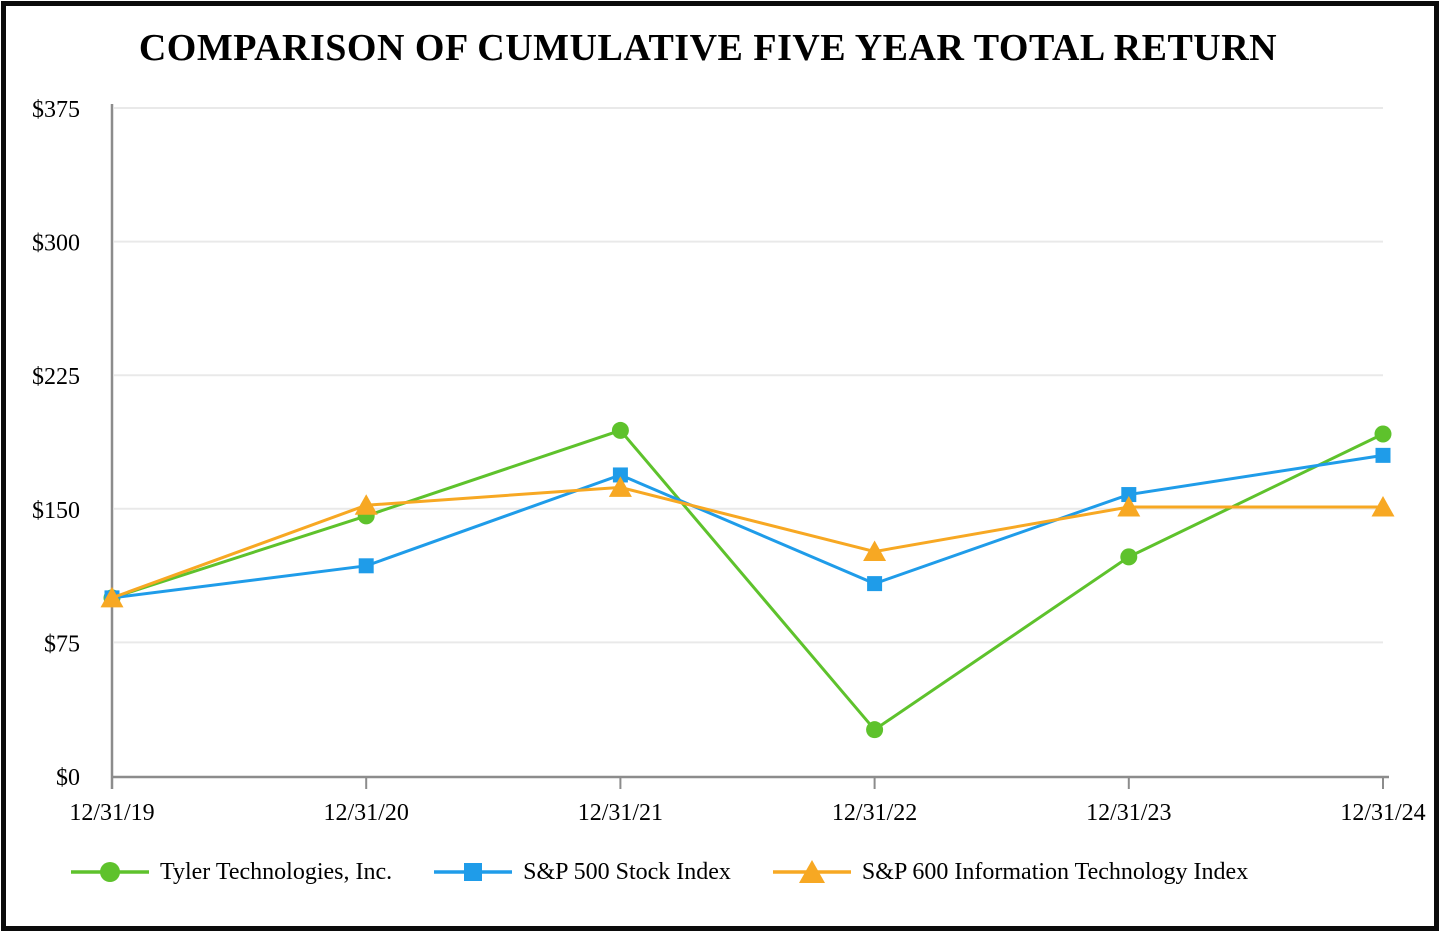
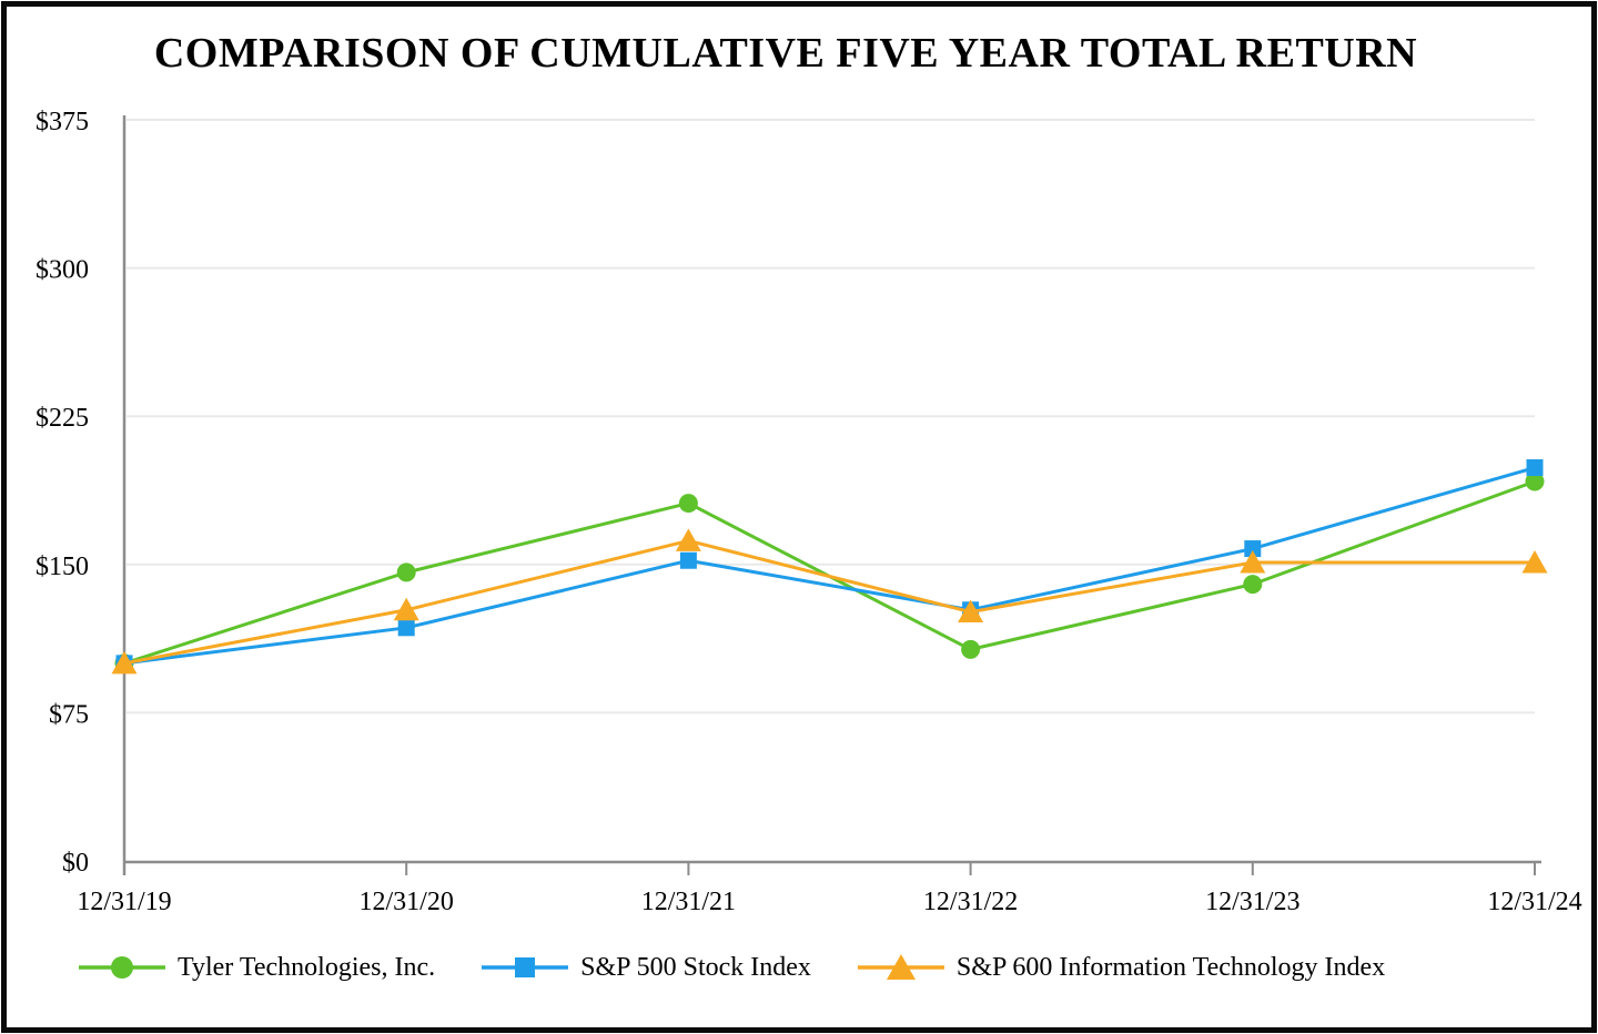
S&P 600 Information Technology Index/12/31/20: $152 -> $127
Tyler Technologies, Inc./12/31/21: $194 -> $181
S&P 500 Stock Index/12/31/21: $169 -> $152
Tyler Technologies, Inc./12/31/22: $26 -> $107
S&P 500 Stock Index/12/31/22: $108 -> $127
Tyler Technologies, Inc./12/31/23: $123 -> $140
S&P 500 Stock Index/12/31/24: $180 -> $199
